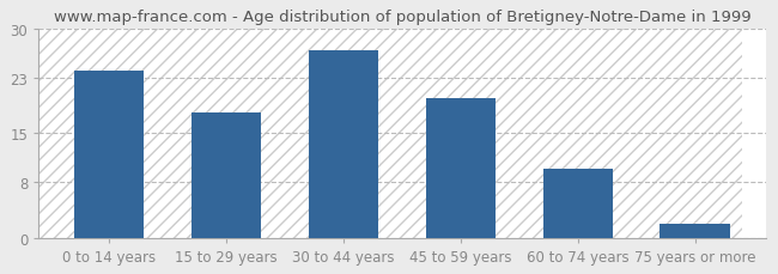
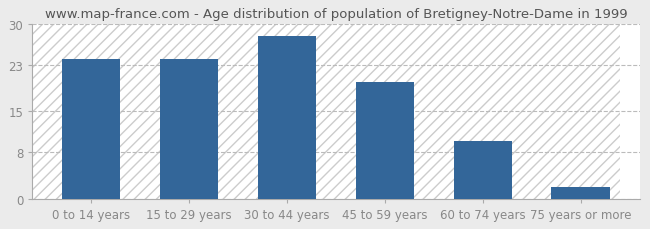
15 to 29 years: 18 -> 24
30 to 44 years: 27 -> 28
